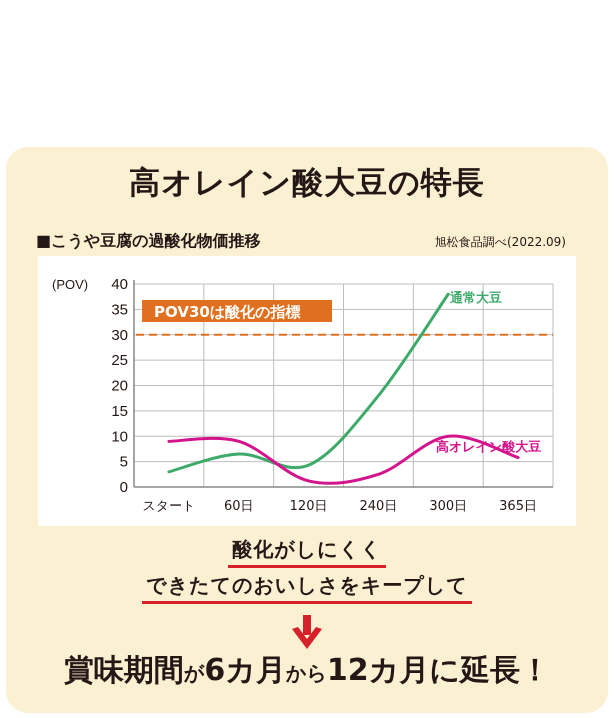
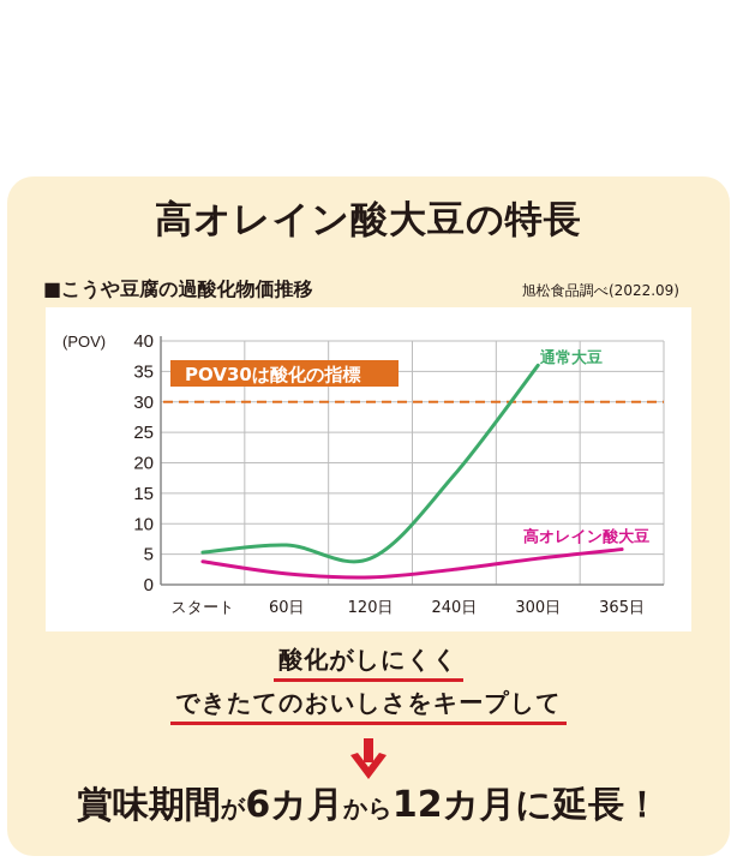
通常大豆/スタート: 3 -> 5
高オレイン酸大豆/スタート: 9 -> 4
高オレイン酸大豆/60日: 9 -> 2
通常大豆/300日: 38 -> 36
高オレイン酸大豆/300日: 10 -> 4
